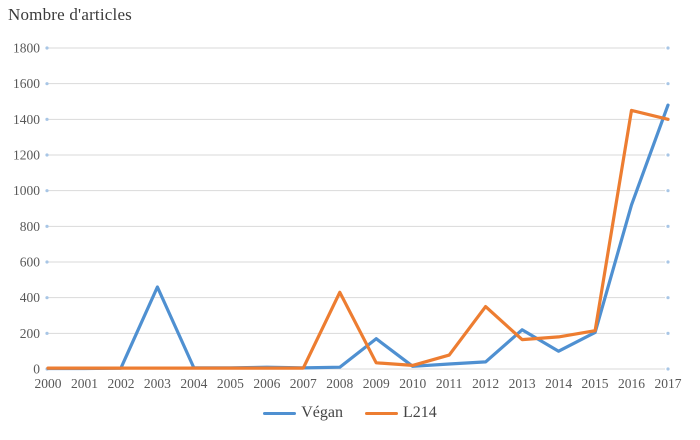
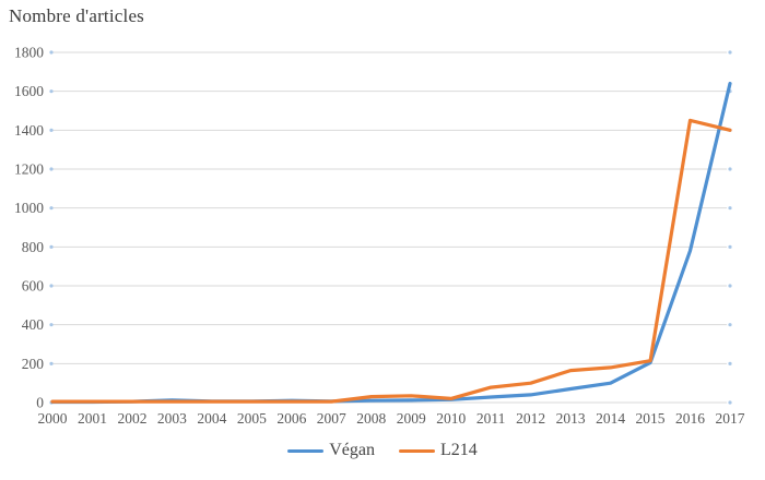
Végan/2003: 460 -> 10
L214/2008: 430 -> 30
Végan/2009: 170 -> 10
L214/2012: 350 -> 100
Végan/2013: 220 -> 70
Végan/2016: 920 -> 780
Végan/2017: 1480 -> 1640
